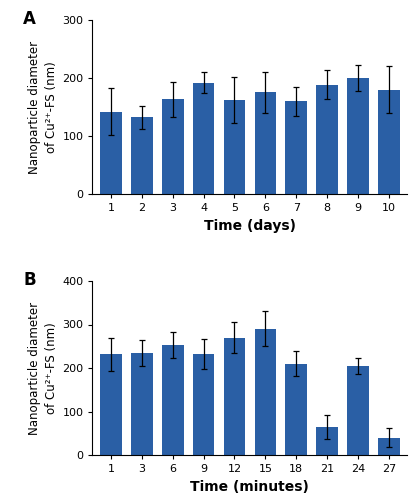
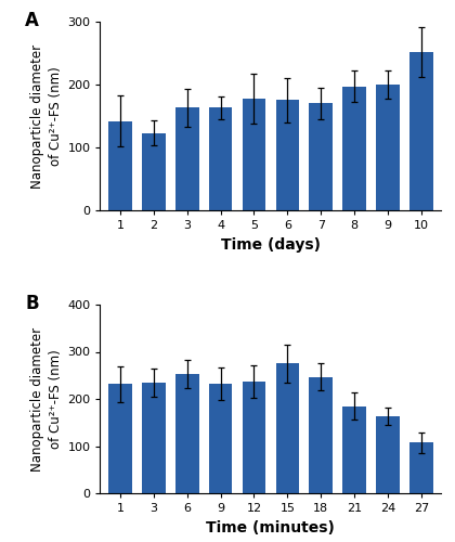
2: 132 -> 123
4: 192 -> 163
5: 162 -> 178
7: 160 -> 170
8: 188 -> 197
10: 180 -> 252
12: 270 -> 237
15: 290 -> 275
18: 210 -> 247
21: 65 -> 185
24: 205 -> 163
27: 40 -> 107
